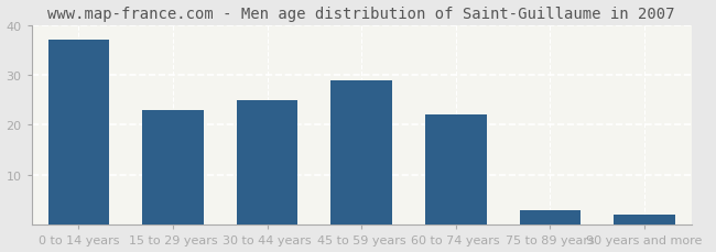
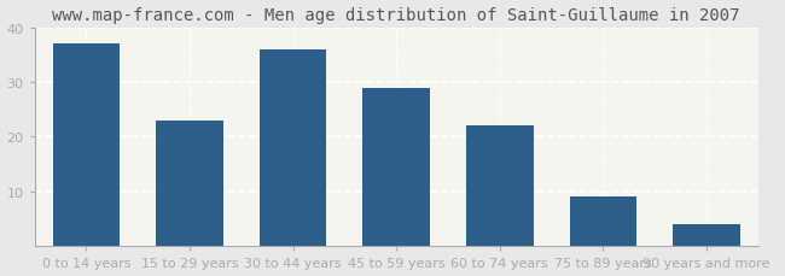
30 to 44 years: 25 -> 36
75 to 89 years: 3 -> 9
90 years and more: 2 -> 4
